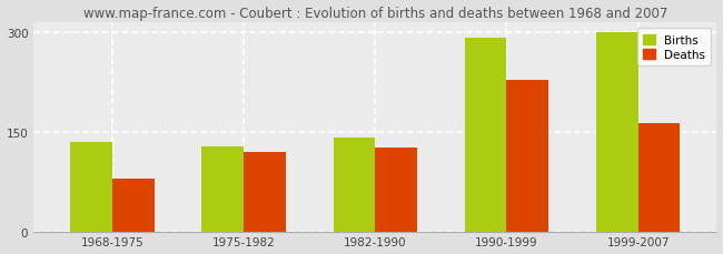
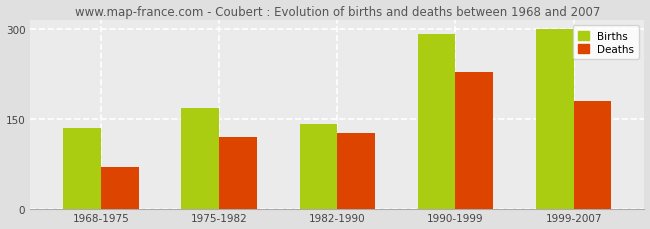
Deaths/1968-1975: 80 -> 70
Births/1975-1982: 128 -> 168
Deaths/1999-2007: 163 -> 180
